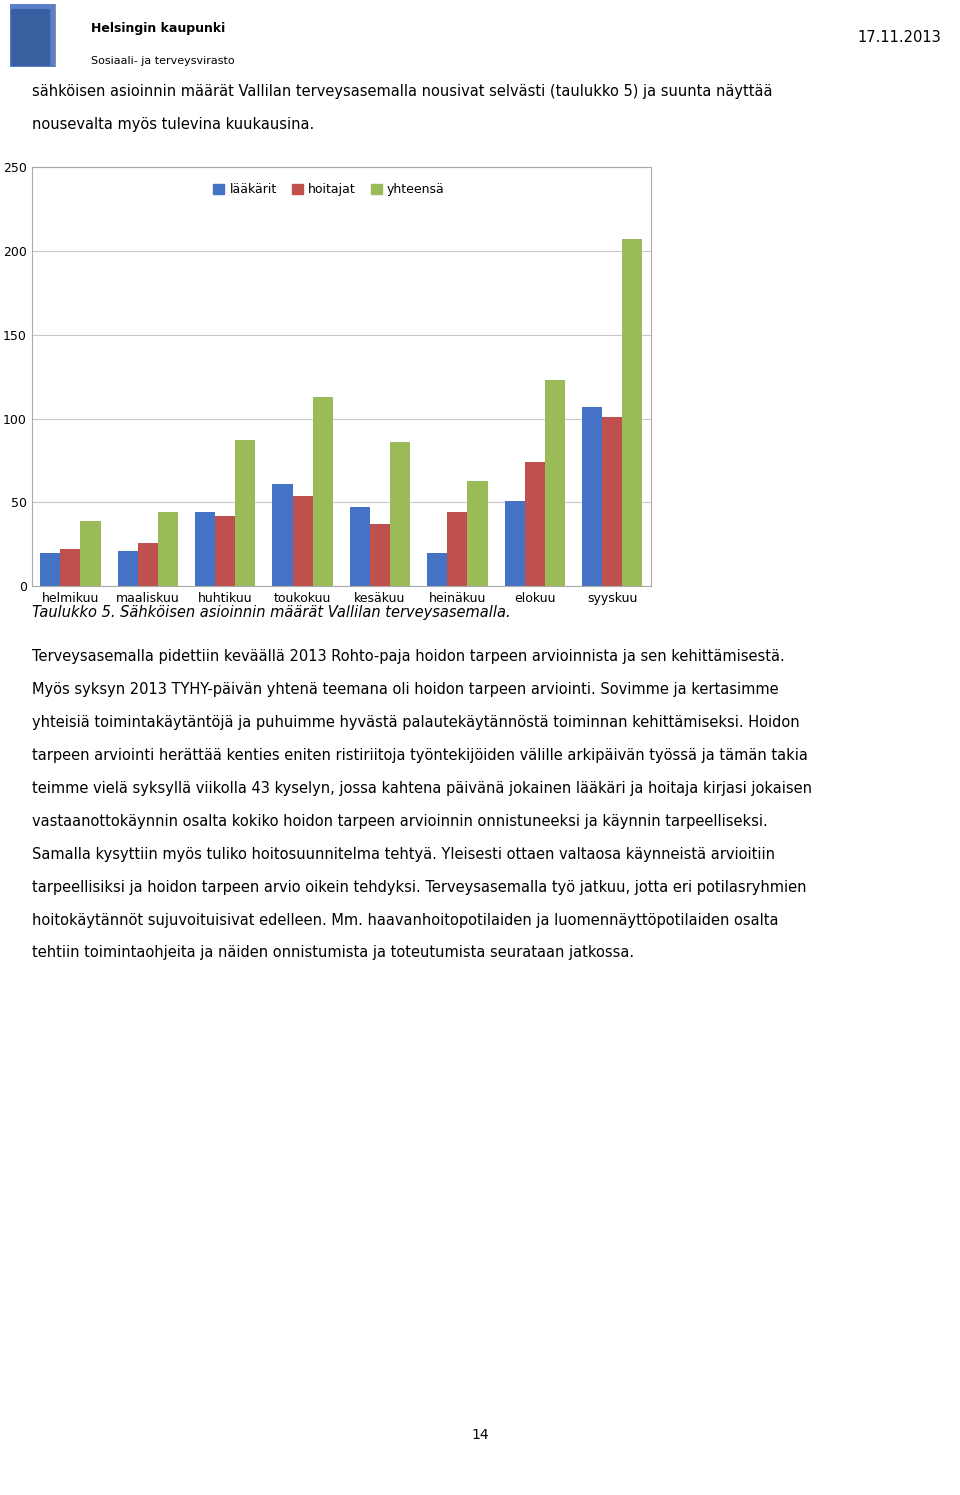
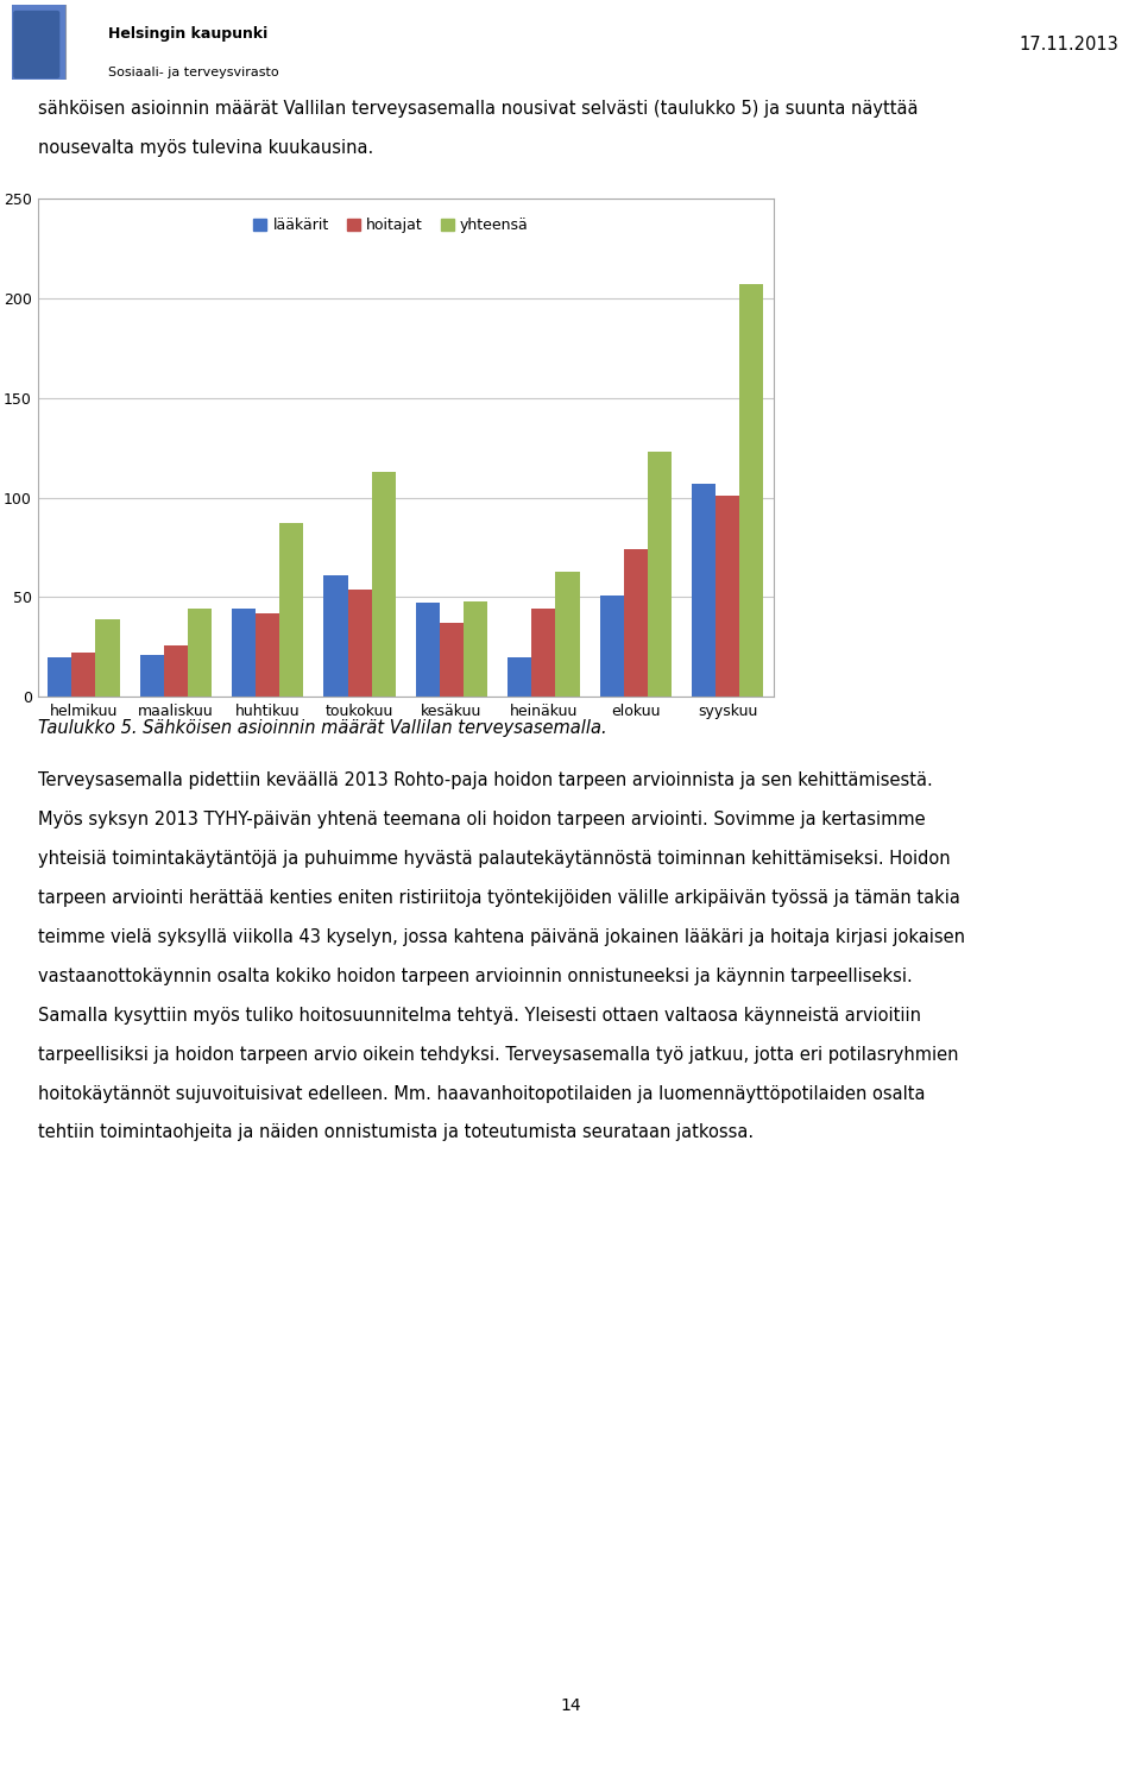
yhteensä/kesäkuu: 86 -> 48
